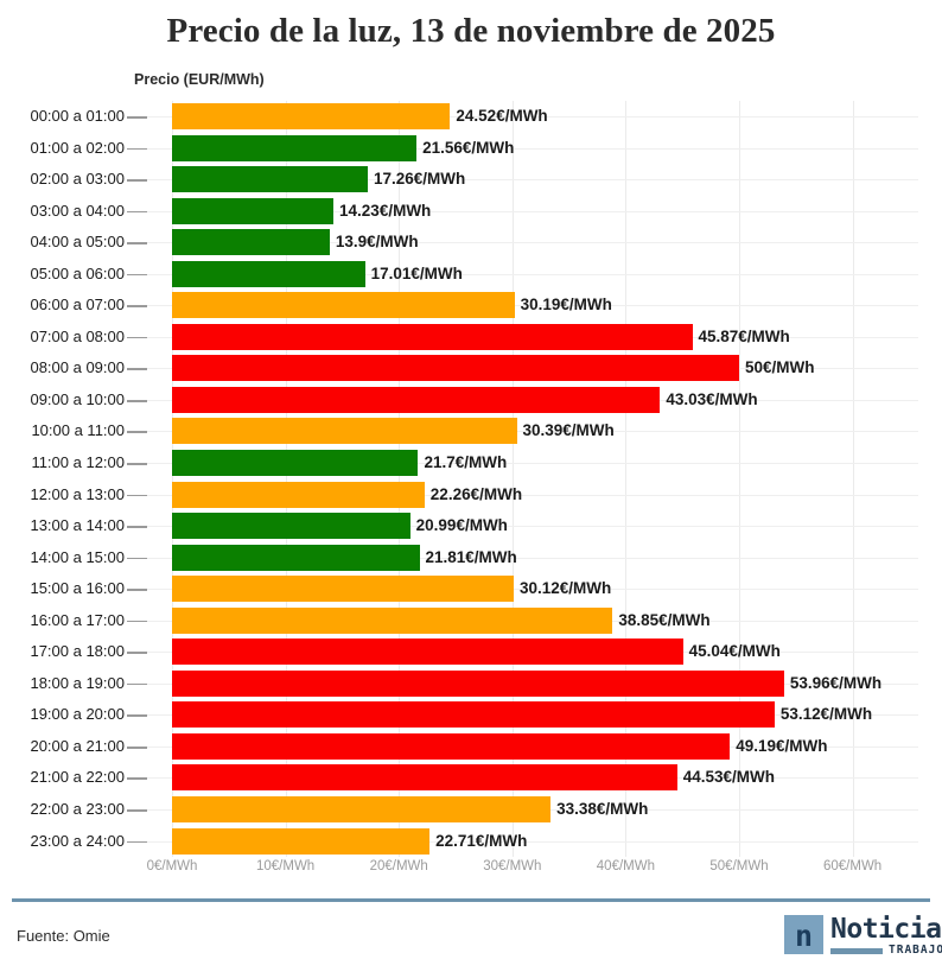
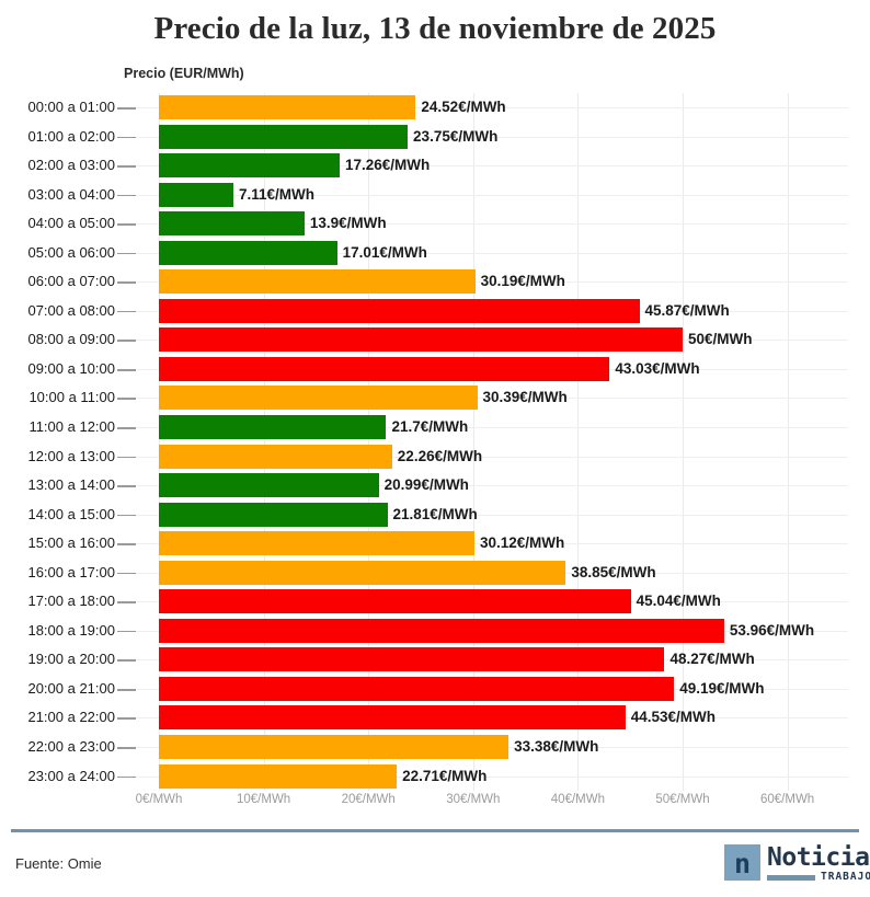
01:00 a 02:00: 21.56 -> 23.75
03:00 a 04:00: 14.23 -> 7.11
19:00 a 20:00: 53.12 -> 48.27
